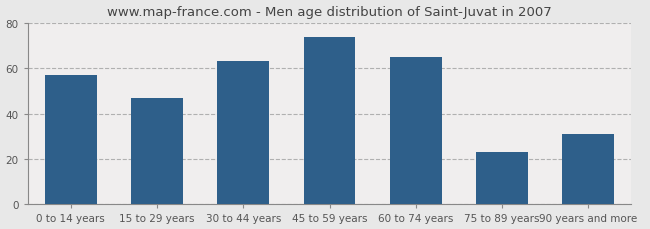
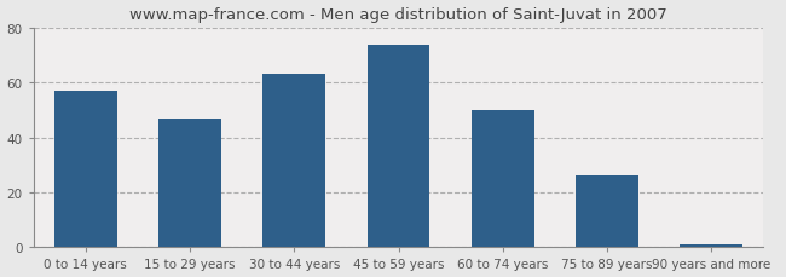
60 to 74 years: 65 -> 50
75 to 89 years: 23 -> 26
90 years and more: 31 -> 1
